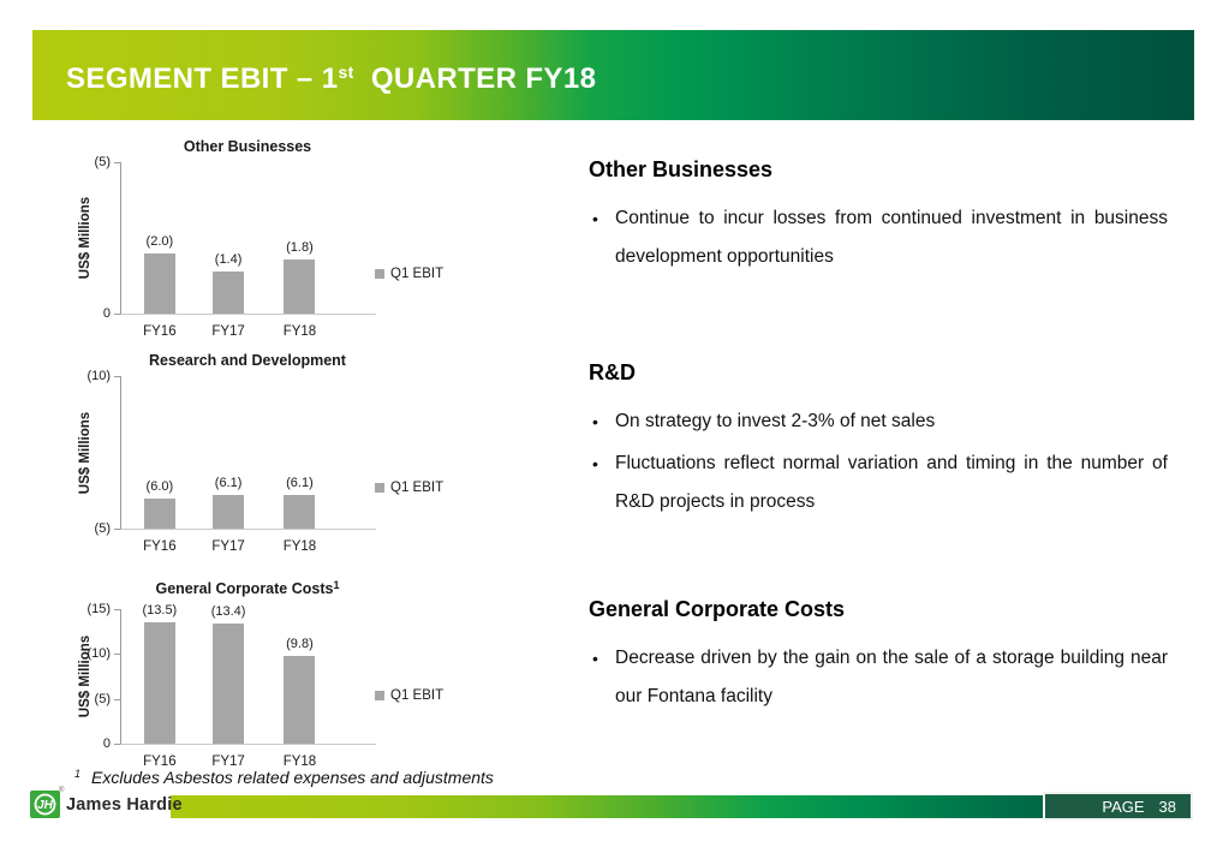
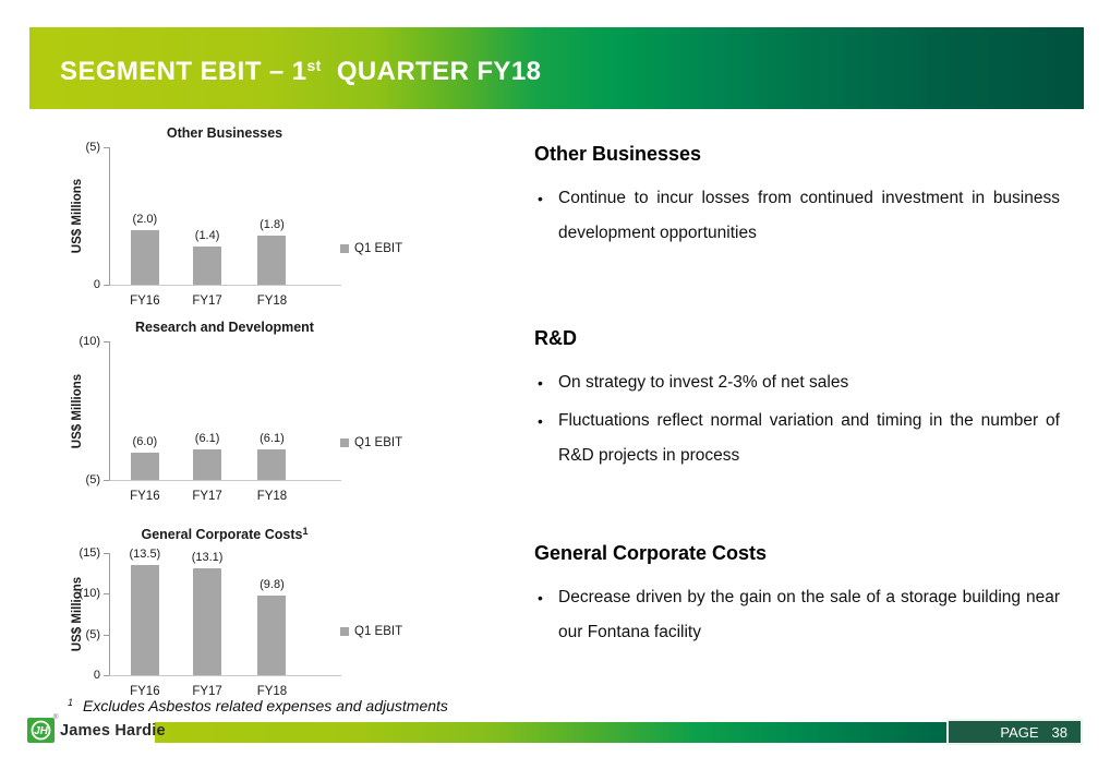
General Corporate Costs/FY17: 13.4 -> 13.1
